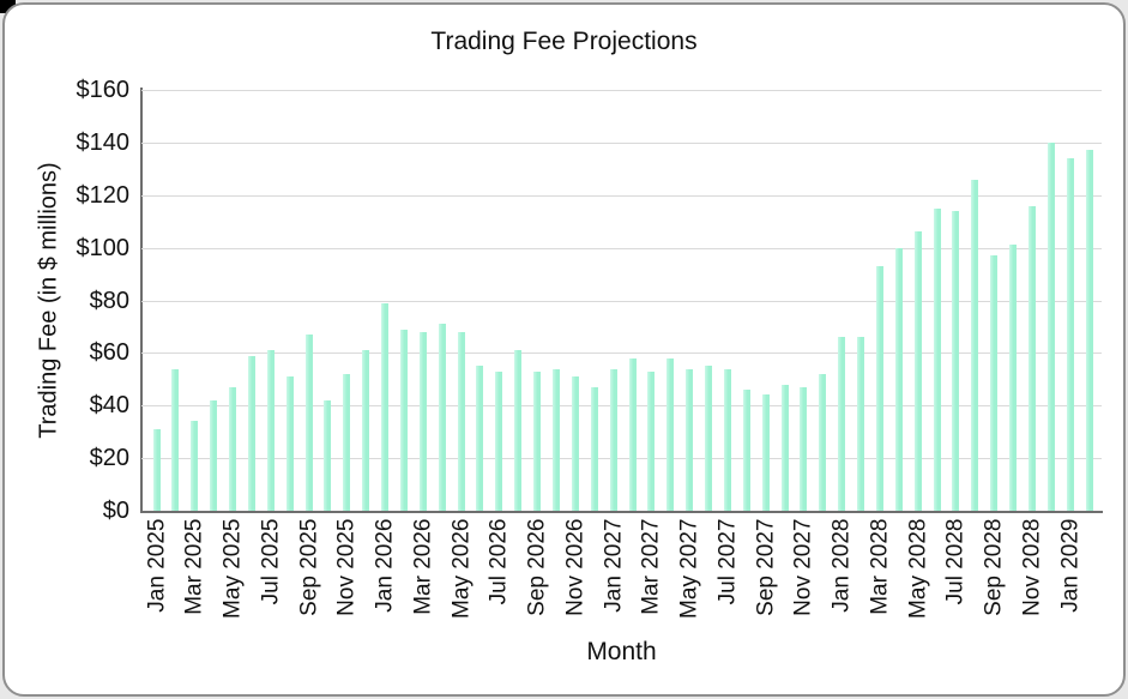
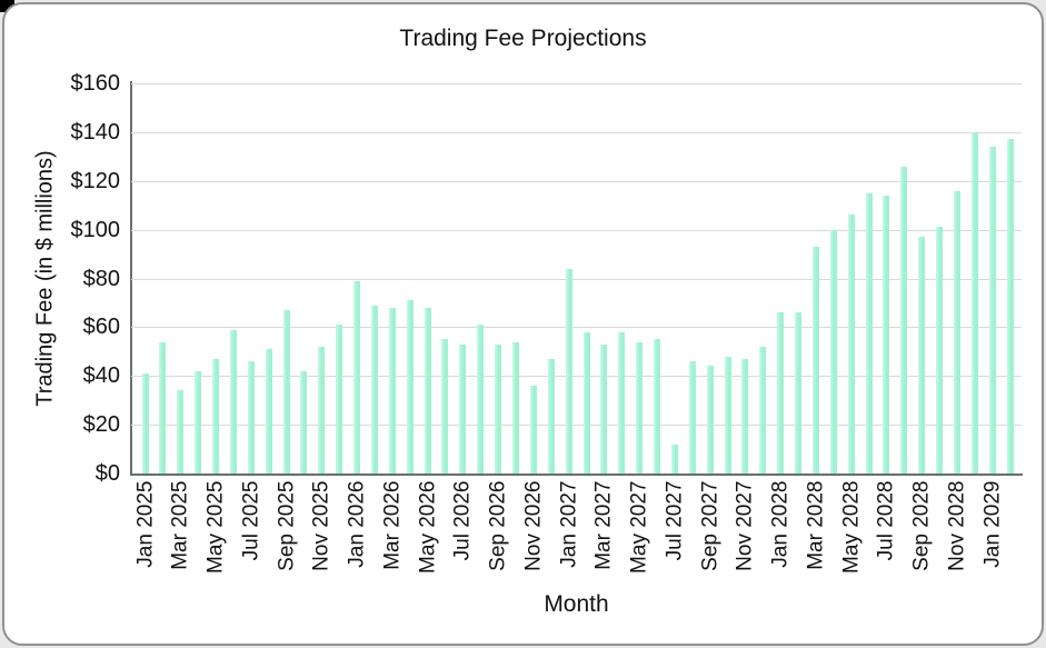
Jan 2025: $31 -> $41
Jul 2025: $61 -> $46
Nov 2026: $51 -> $36
Jan 2027: $54 -> $84
Jul 2027: $54 -> $12
